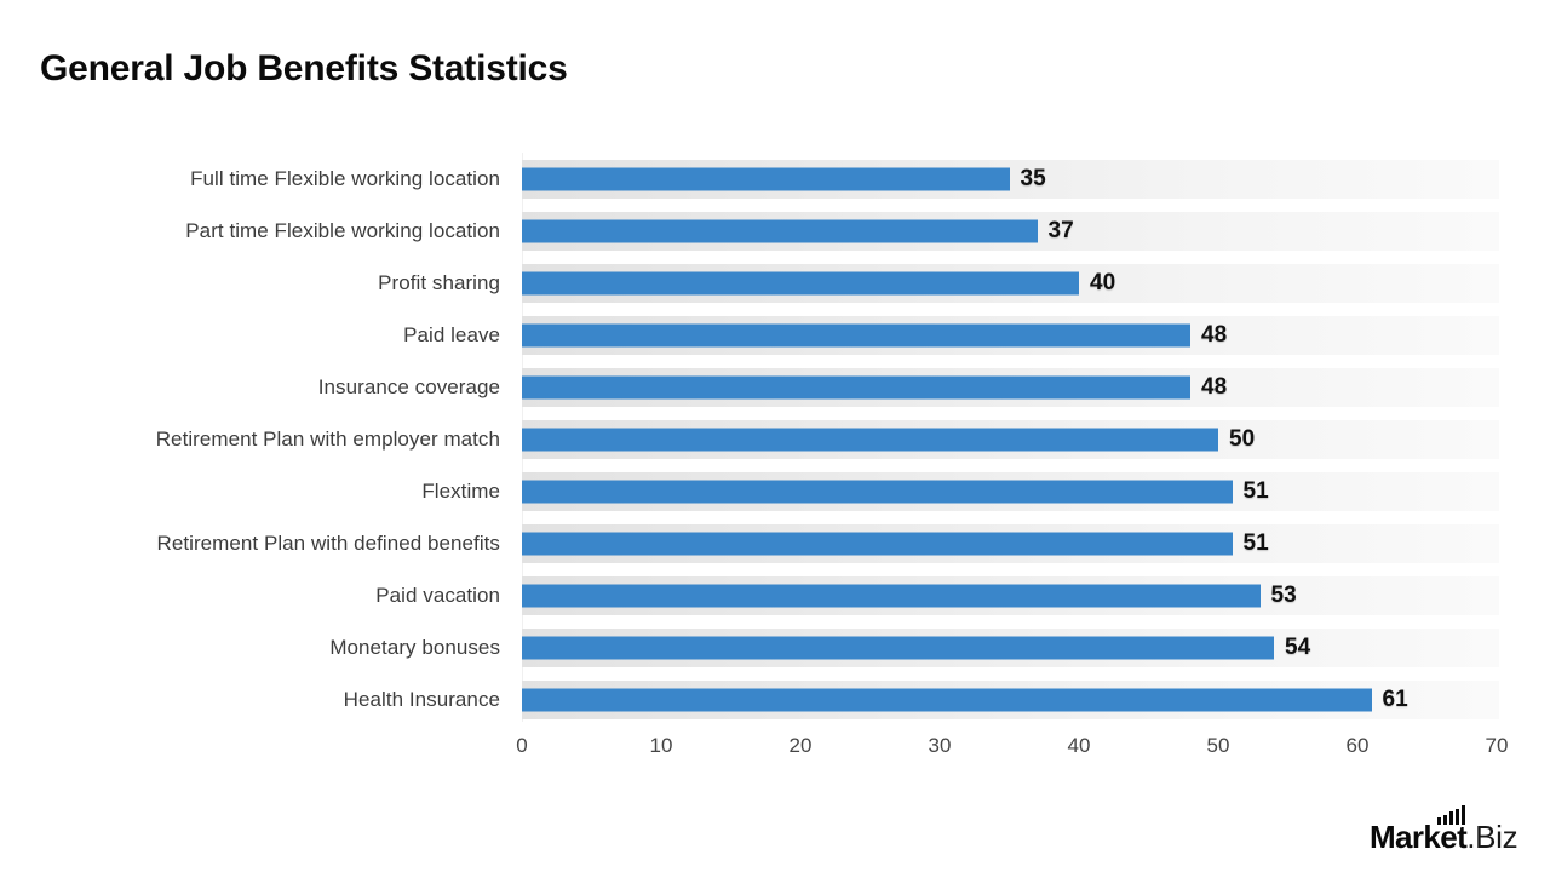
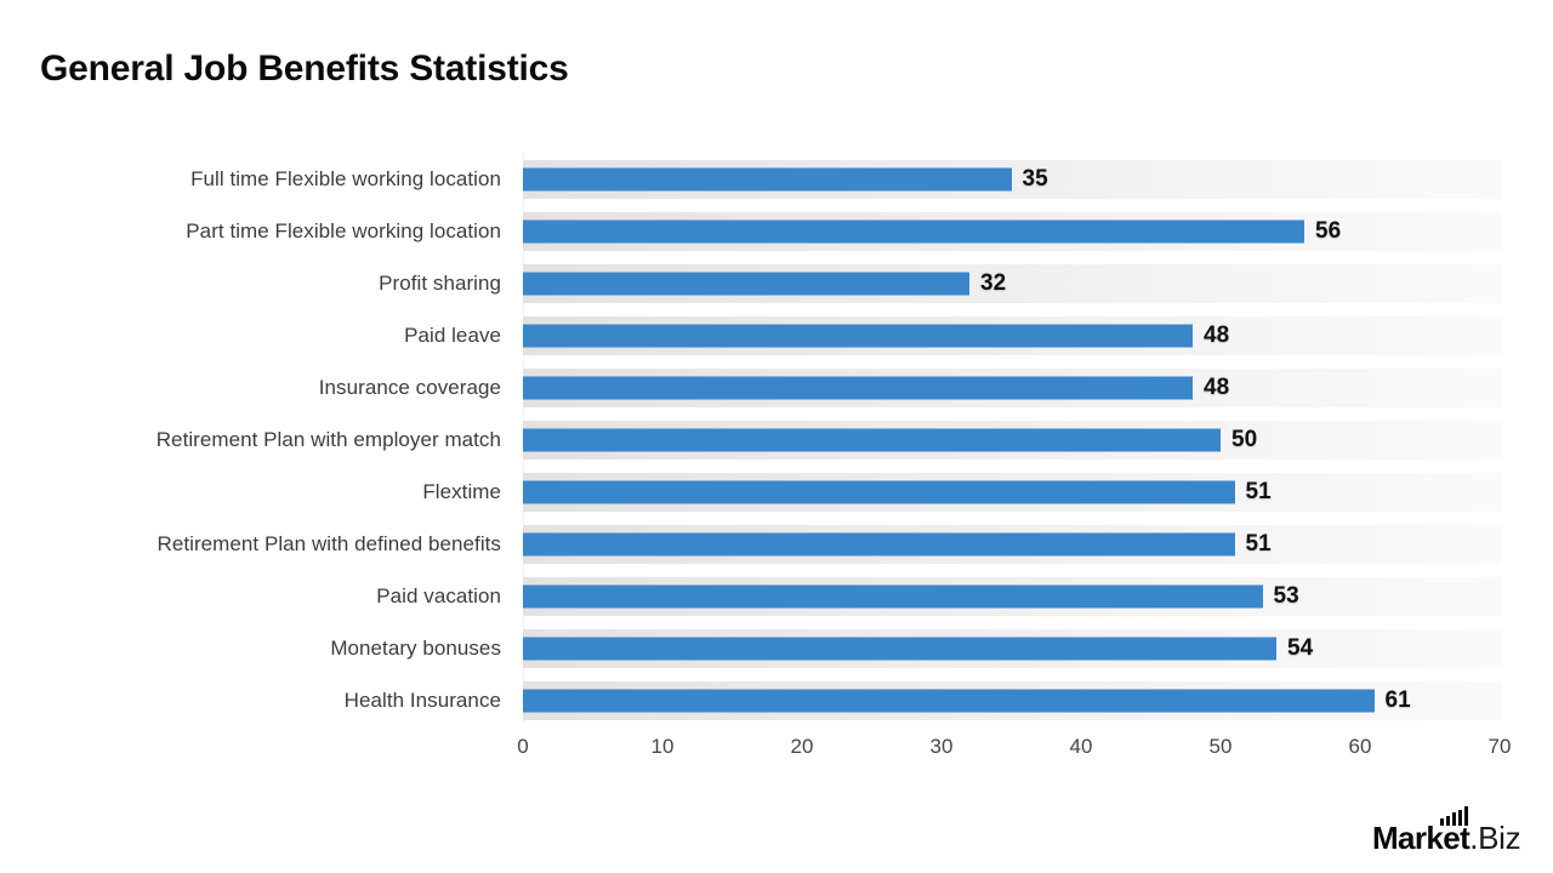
Part time Flexible working location: 37 -> 56
Profit sharing: 40 -> 32
